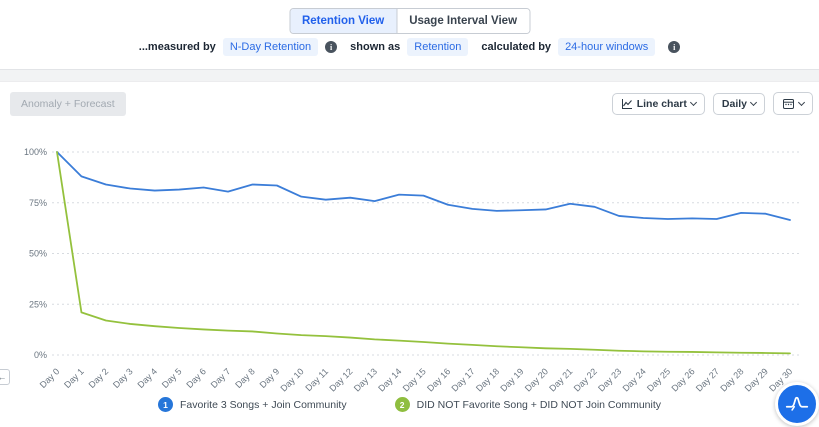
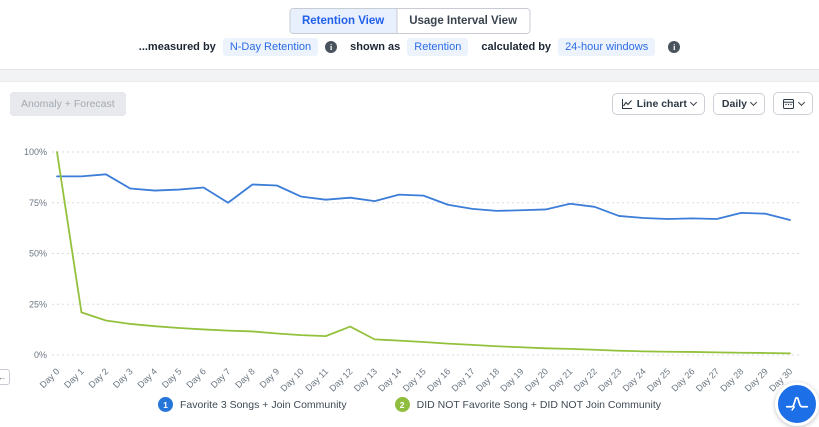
Favorite 3 Songs + Join Community/Day 0: 100% -> 88%
Favorite 3 Songs + Join Community/Day 2: 84% -> 89%
Favorite 3 Songs + Join Community/Day 7: 80% -> 75%
DID NOT Favorite Song + DID NOT Join Community/Day 12: 9% -> 14%
